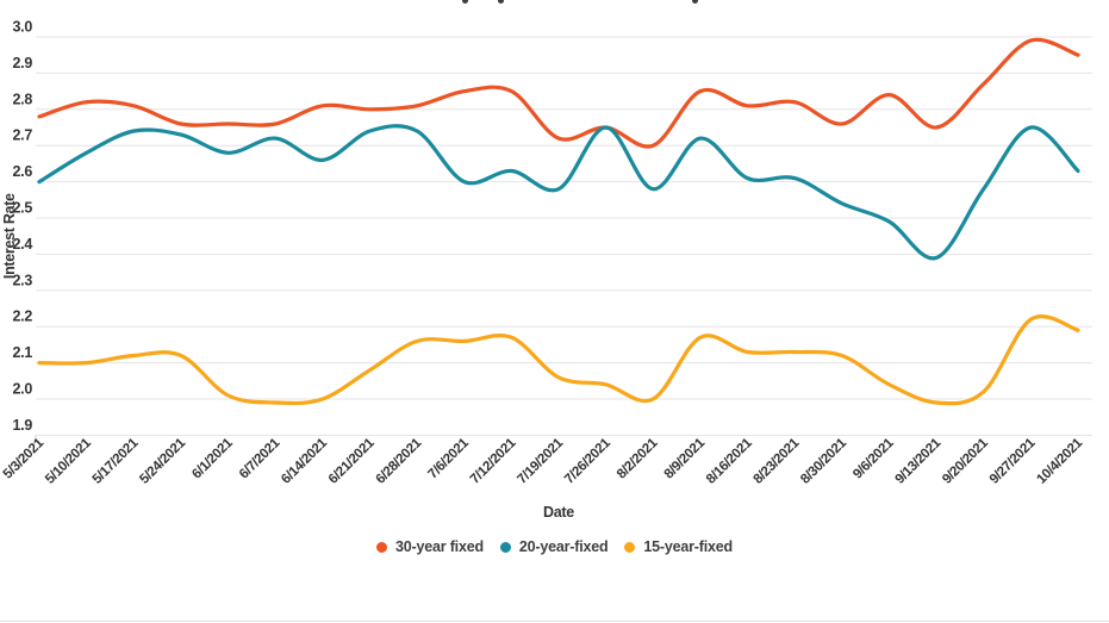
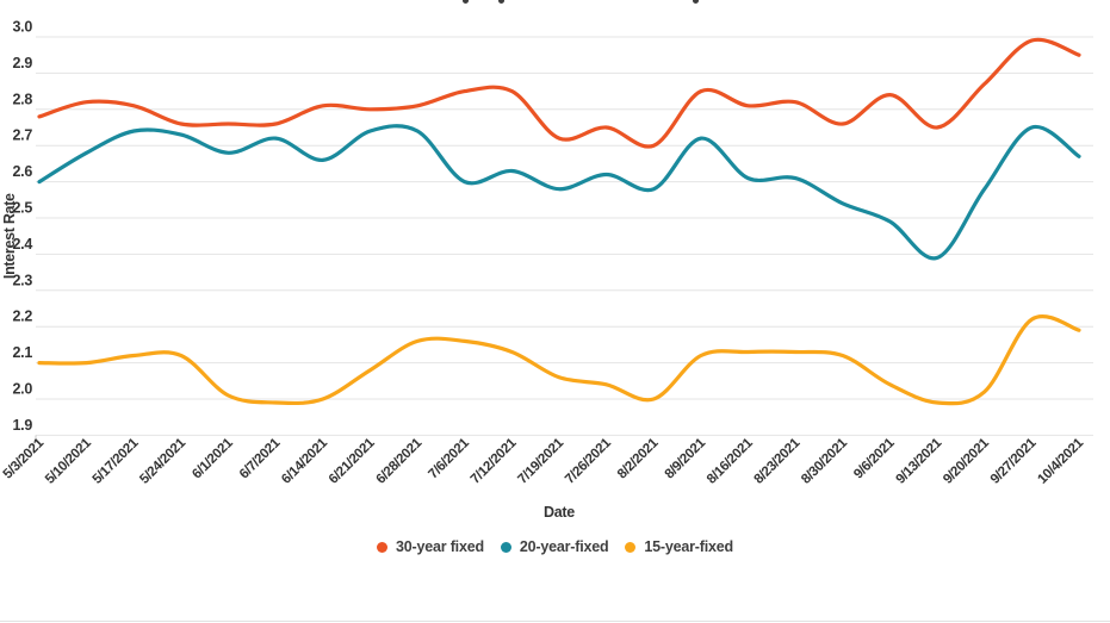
15-year-fixed/7/12/2021: 2.17 -> 2.13
20-year-fixed/7/26/2021: 2.75 -> 2.62
15-year-fixed/8/9/2021: 2.17 -> 2.12
20-year-fixed/10/4/2021: 2.63 -> 2.67
